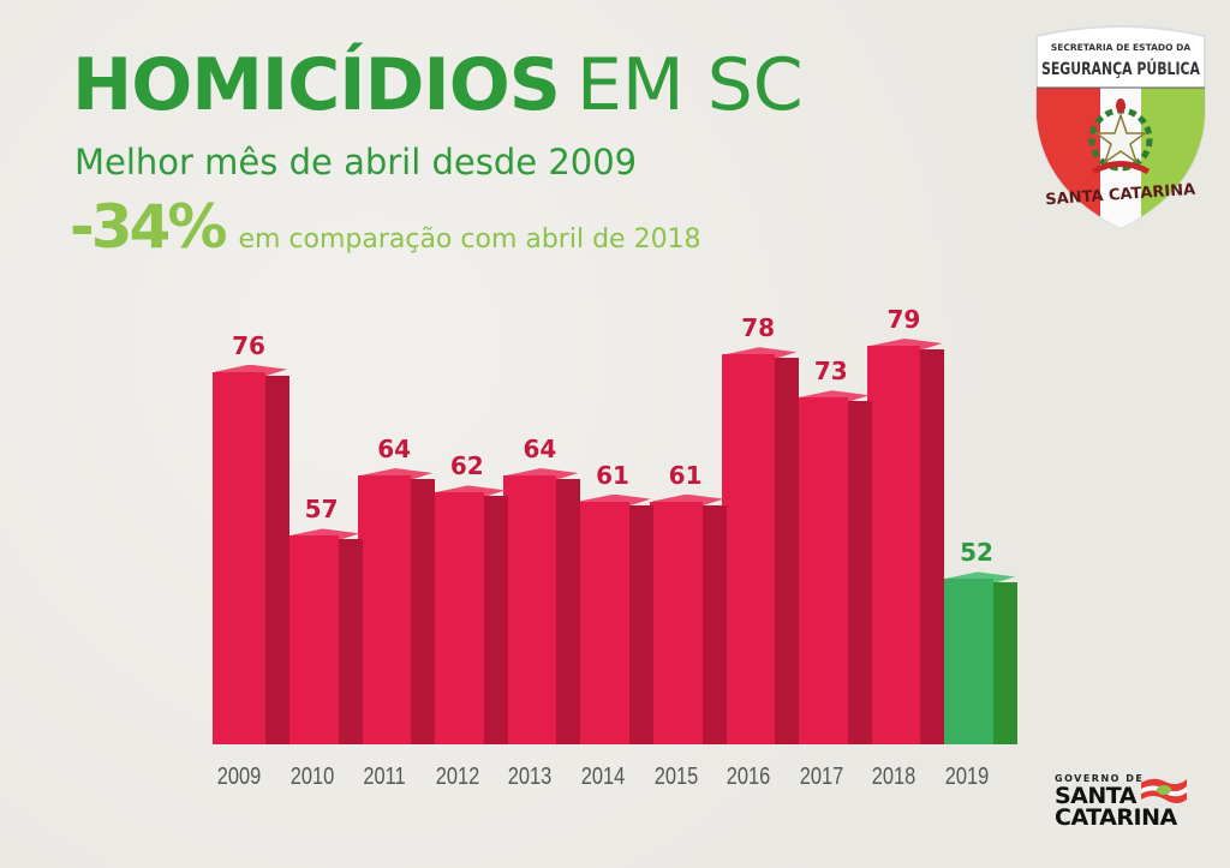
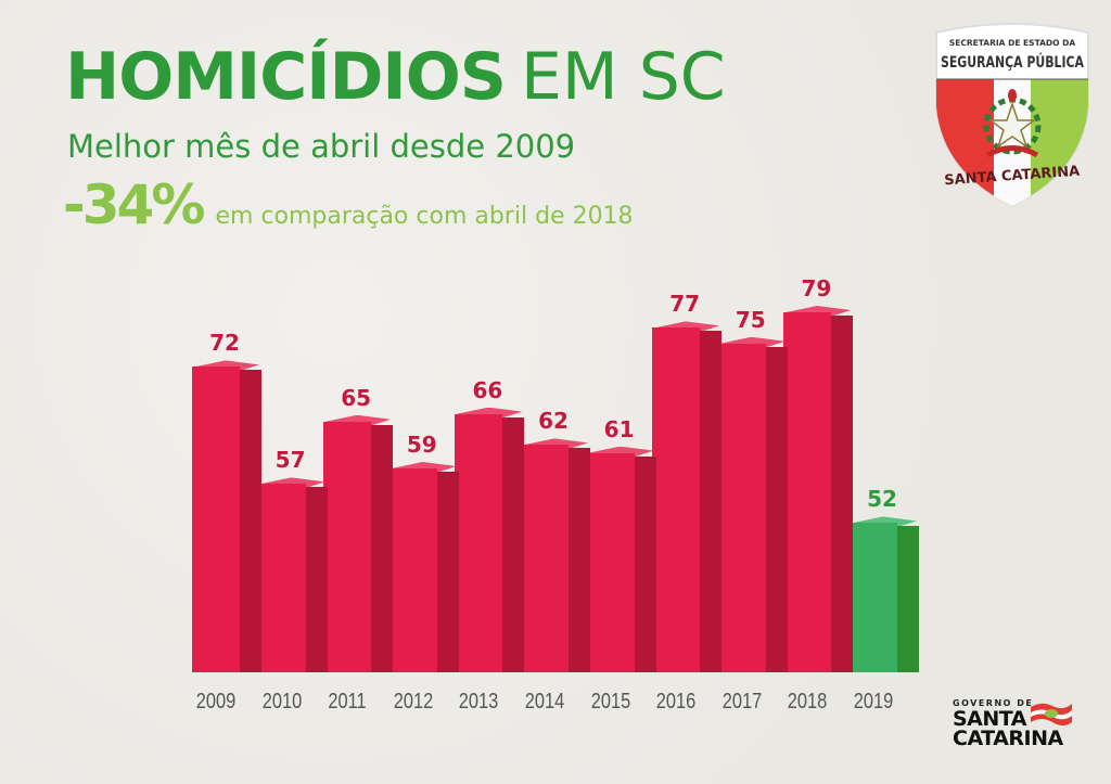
2009: 76 -> 72
2011: 64 -> 65
2012: 62 -> 59
2013: 64 -> 66
2014: 61 -> 62
2016: 78 -> 77
2017: 73 -> 75
